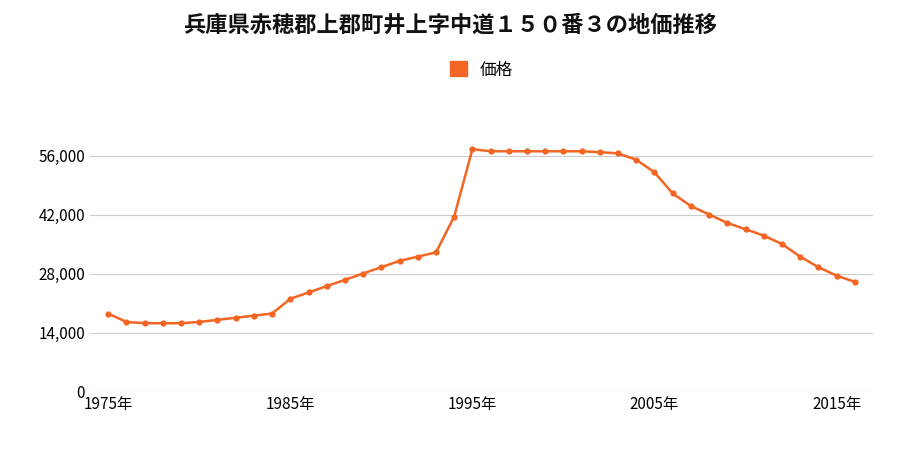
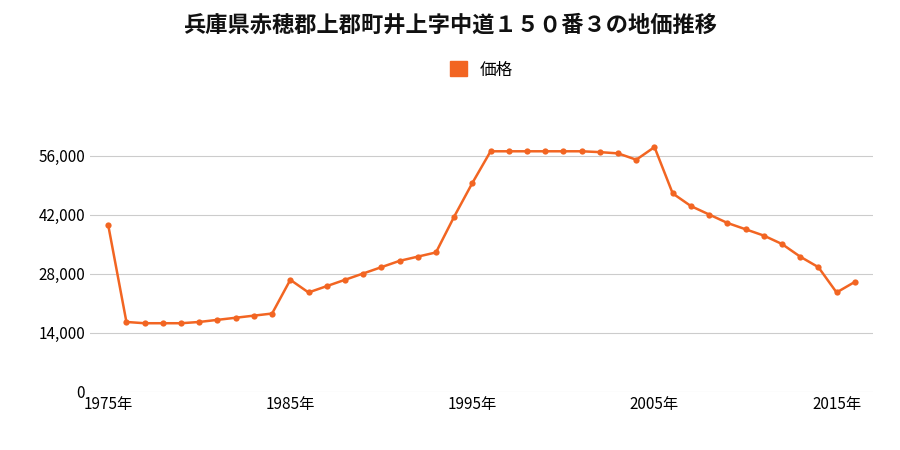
1975年: 18,500 -> 39,500
1985年: 22,000 -> 26,500
1995年: 57,500 -> 49,500
2005年: 52,000 -> 58,000
2015年: 27,500 -> 23,500
